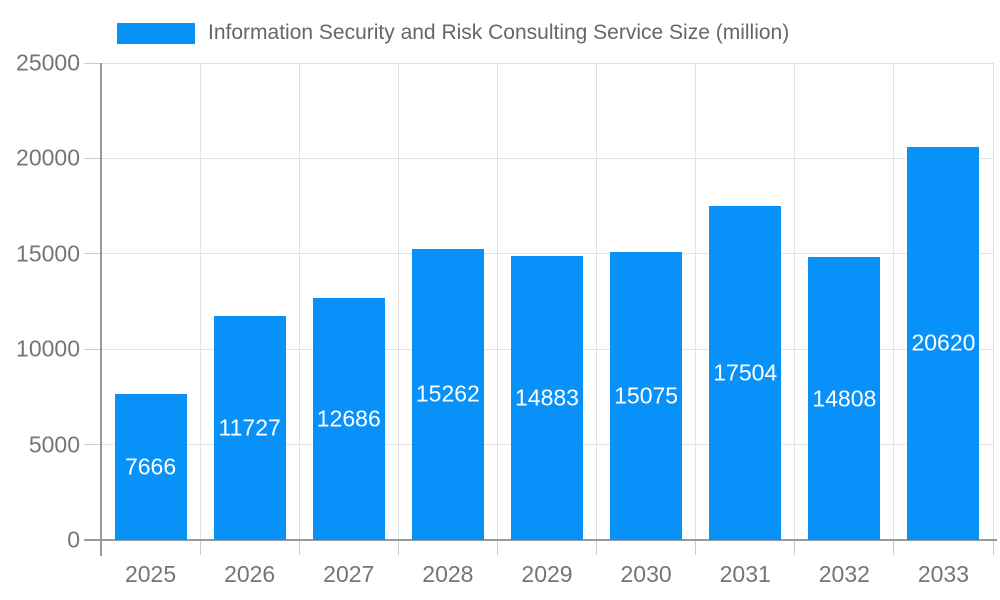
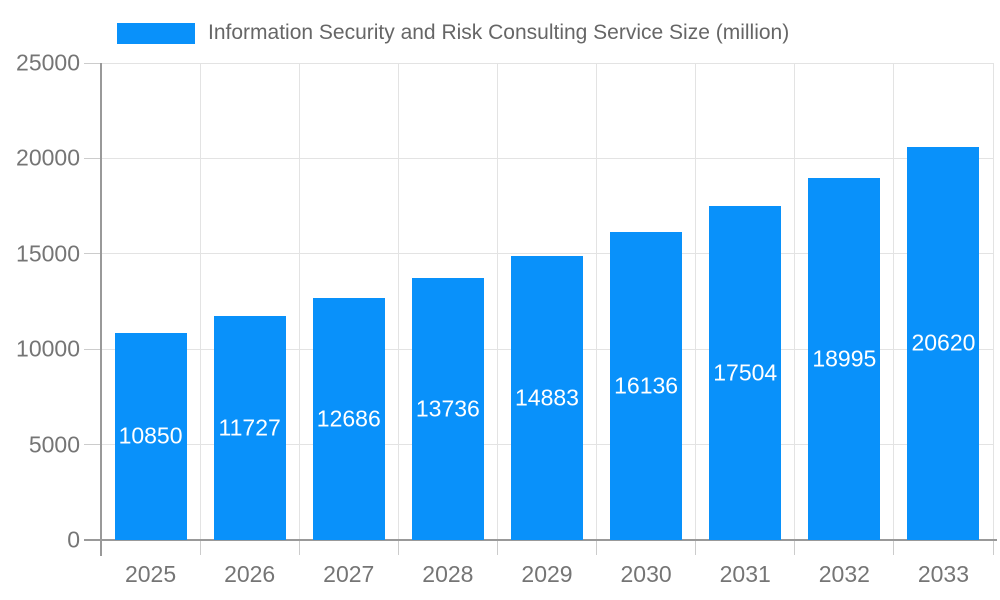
2025: 7666 -> 10850
2028: 15262 -> 13736
2030: 15075 -> 16136
2032: 14808 -> 18995
